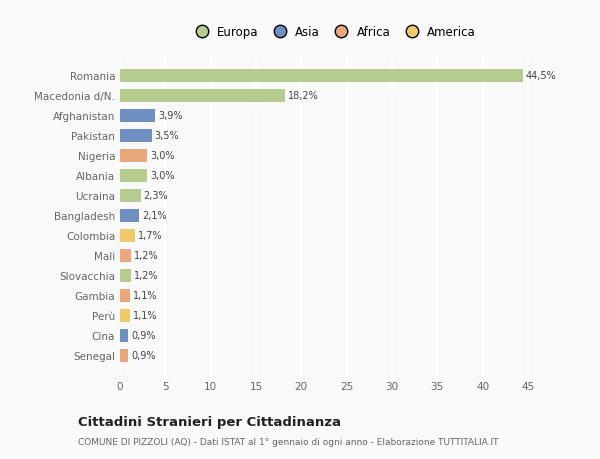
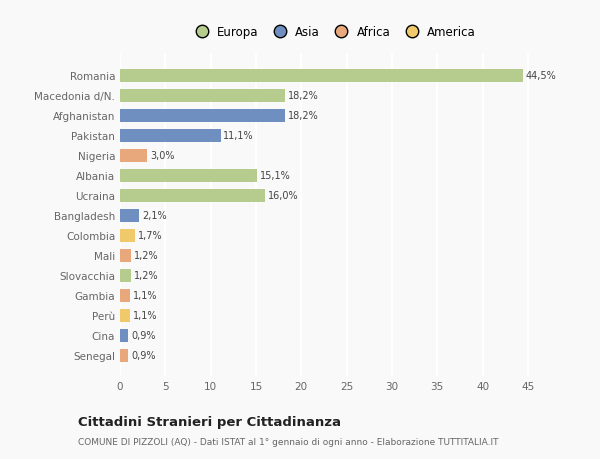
Afghanistan: 3,9% -> 18,2%
Pakistan: 3,5% -> 11,1%
Albania: 3,0% -> 15,1%
Ucraina: 2,3% -> 16,0%
